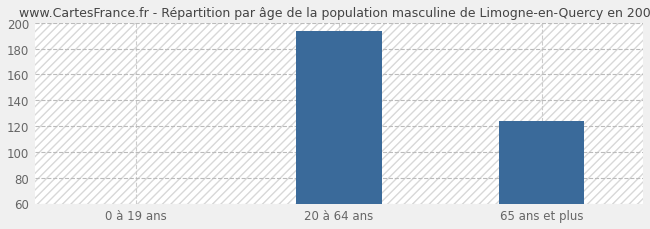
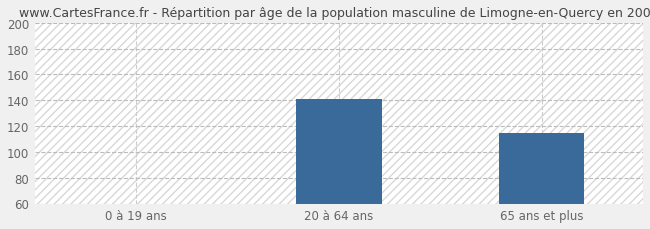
20 à 64 ans: 194 -> 141
65 ans et plus: 124 -> 115
